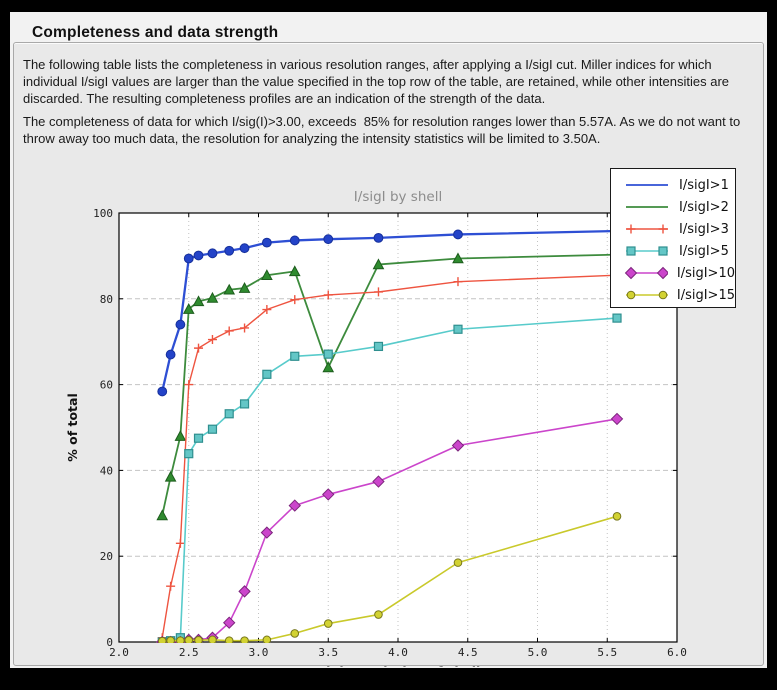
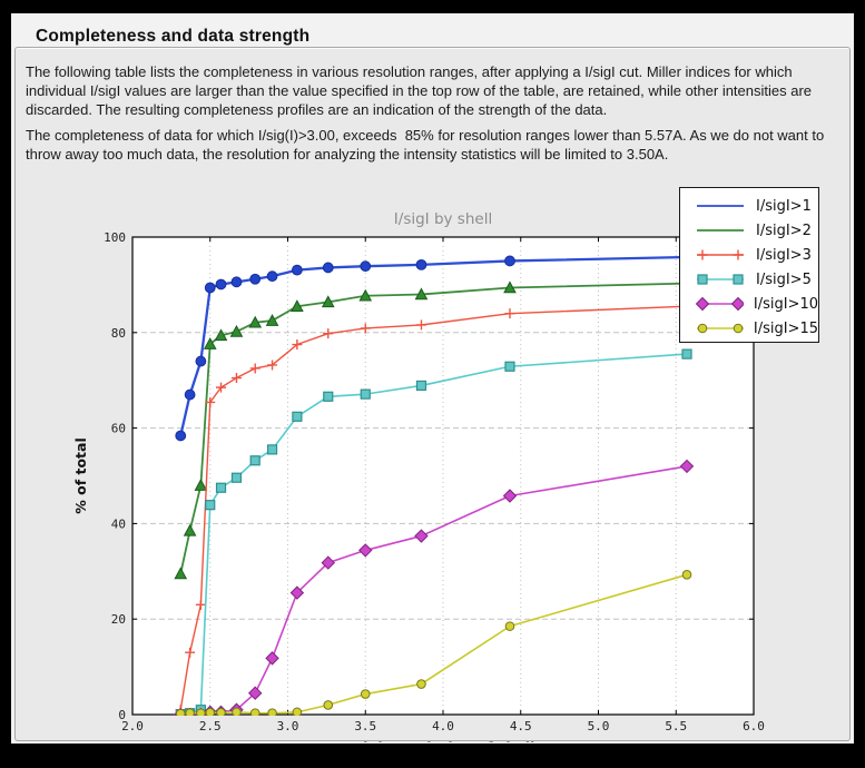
I/sigI>3/2.5: 60 -> 65
I/sigI>2/3.5: 64 -> 88
